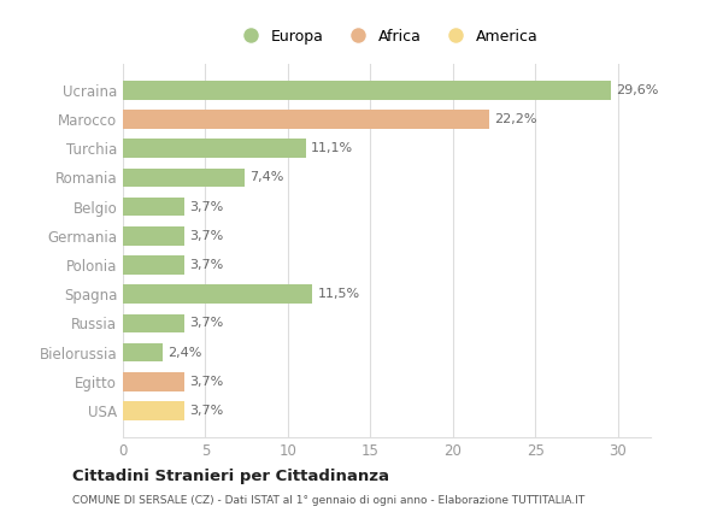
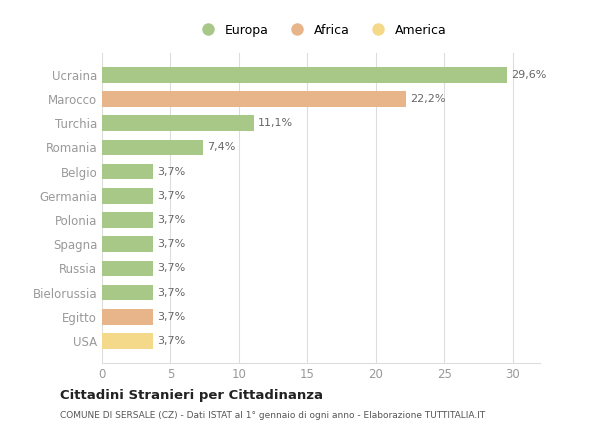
Spagna: 11,5% -> 3,7%
Bielorussia: 2,4% -> 3,7%
